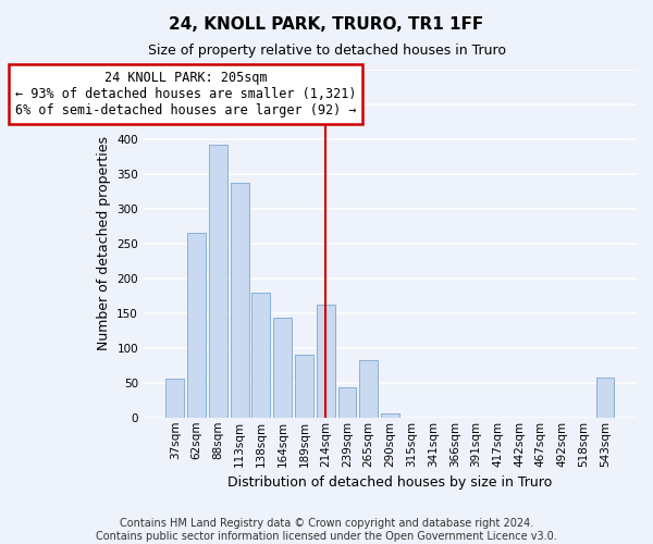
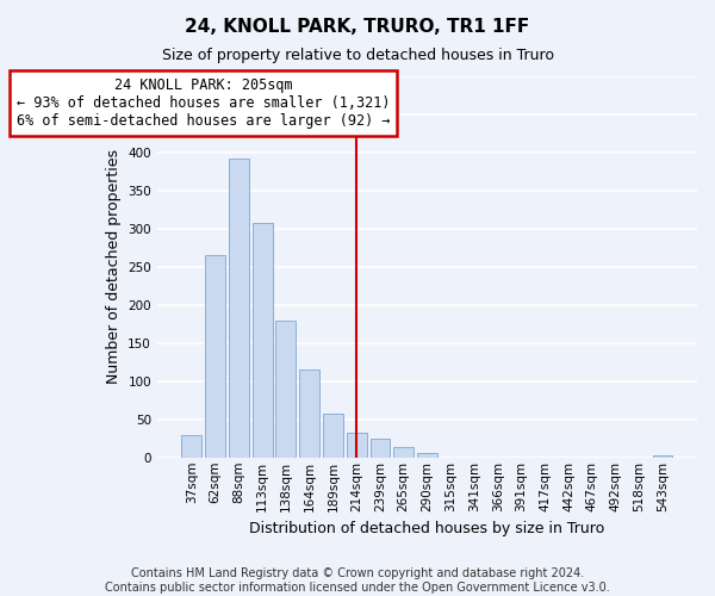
37sqm: 56 -> 29
113sqm: 338 -> 308
164sqm: 144 -> 115
189sqm: 90 -> 58
214sqm: 162 -> 32
239sqm: 44 -> 25
265sqm: 82 -> 14
543sqm: 58 -> 3
